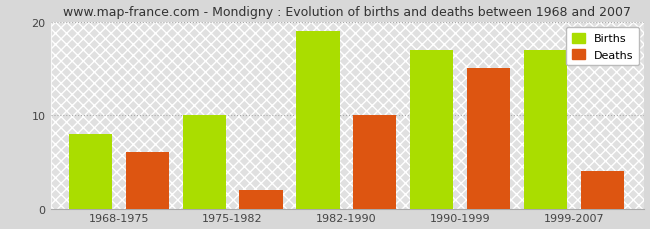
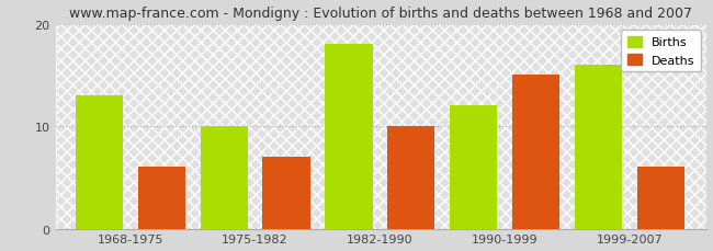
Births/1968-1975: 8 -> 13
Deaths/1975-1982: 2 -> 7
Births/1982-1990: 19 -> 18
Births/1990-1999: 17 -> 12
Births/1999-2007: 17 -> 16
Deaths/1999-2007: 4 -> 6
